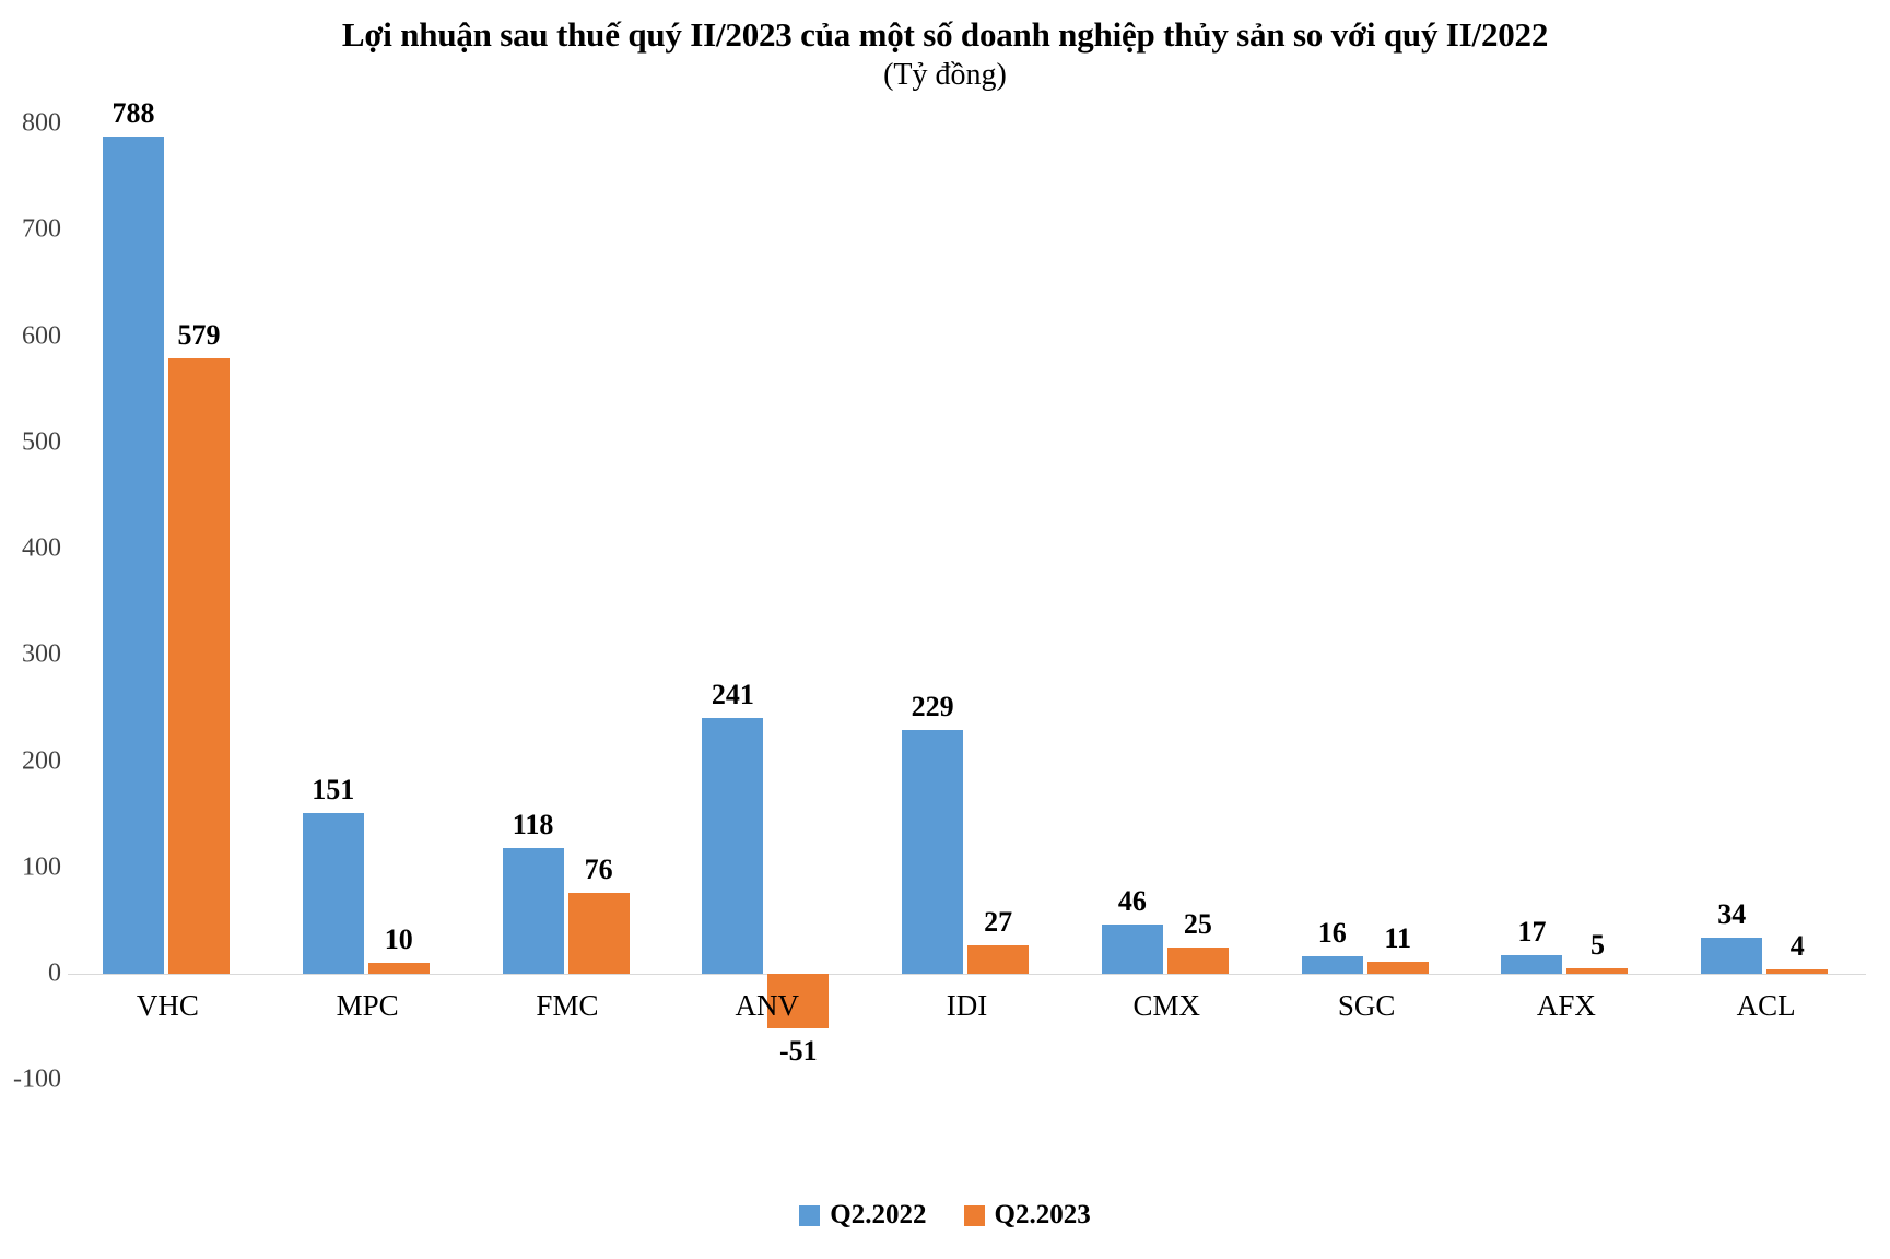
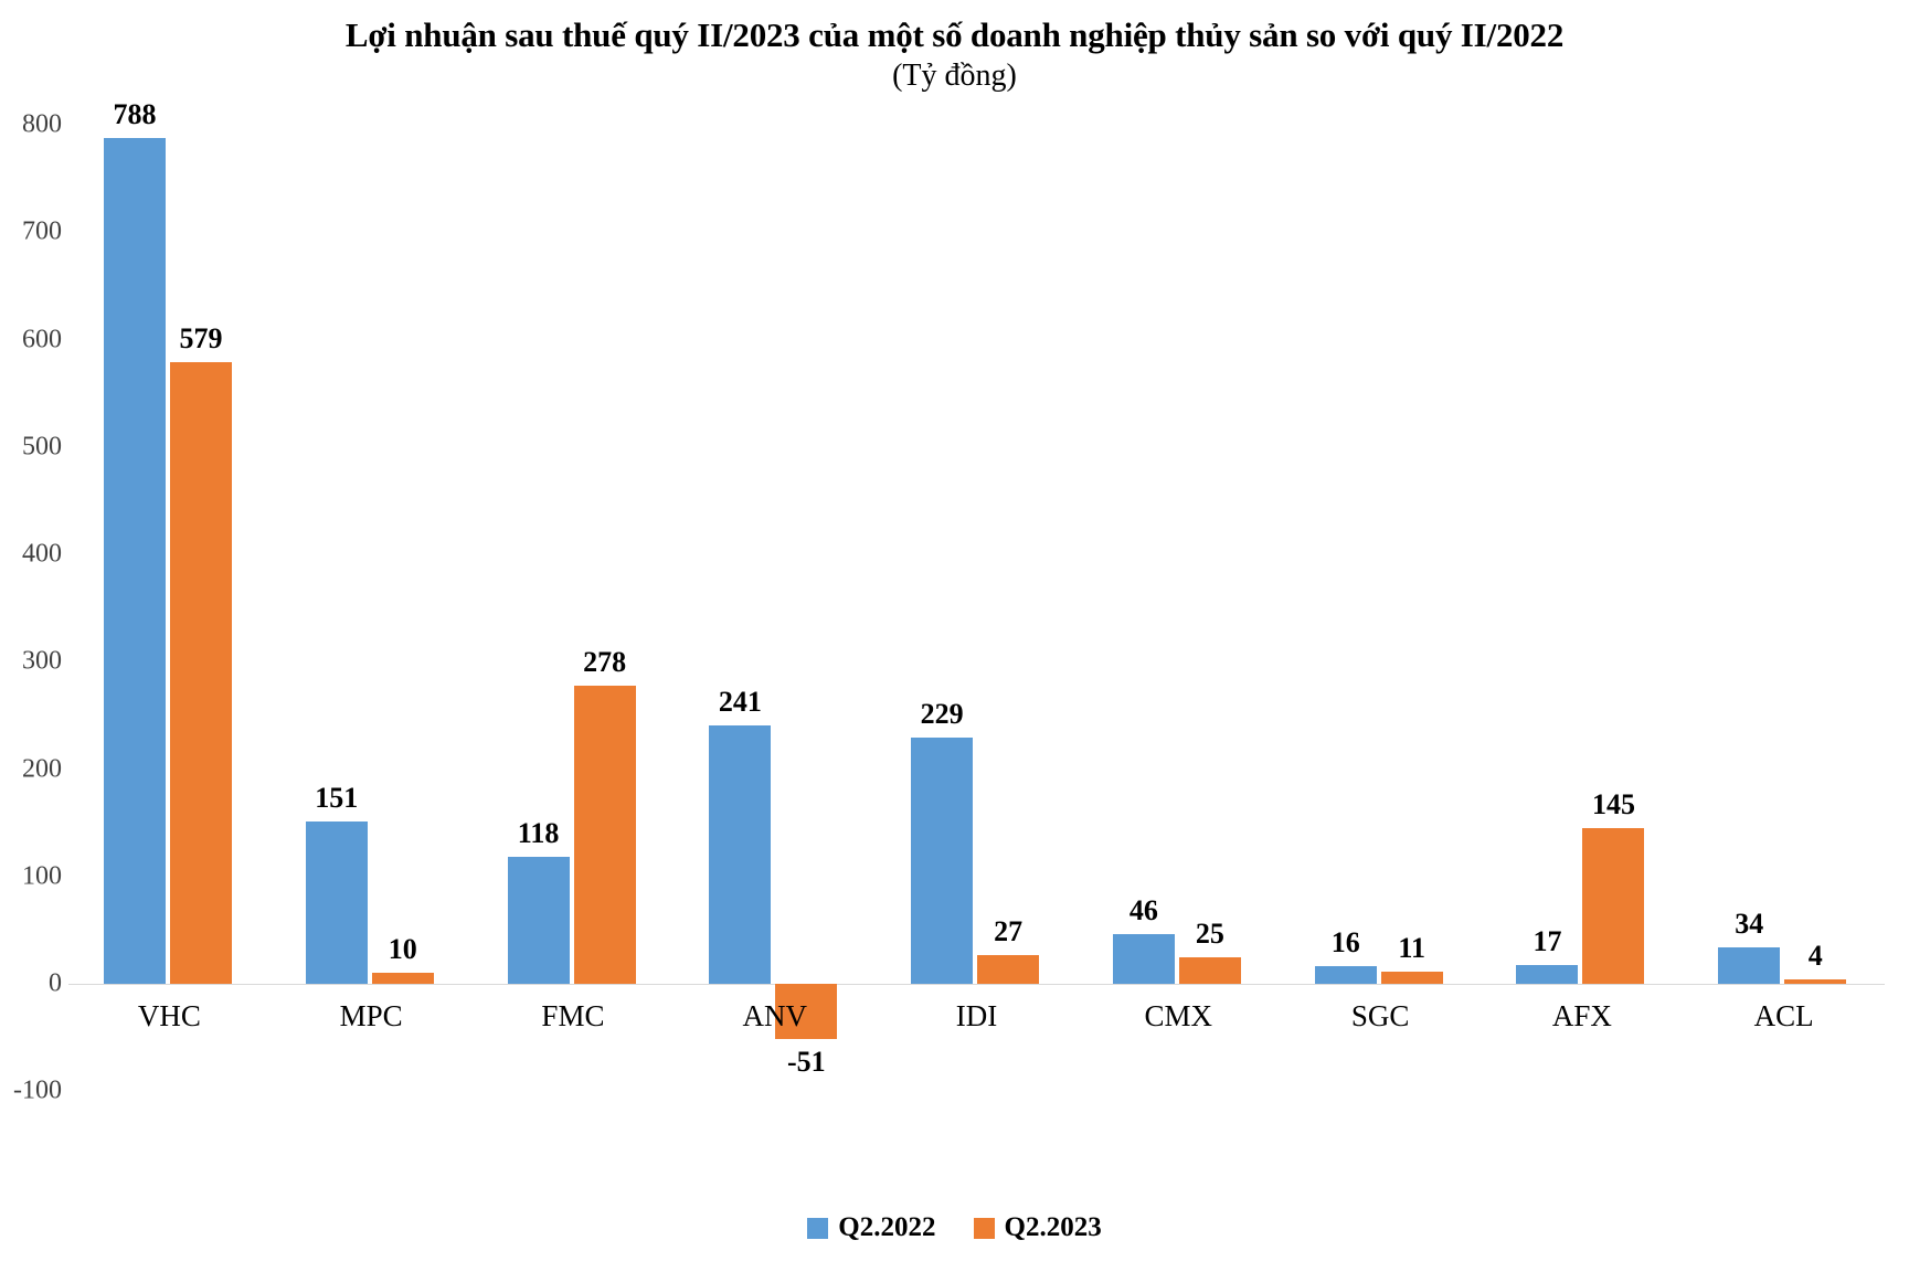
Q2.2023/FMC: 76 -> 278
Q2.2023/AFX: 5 -> 145
